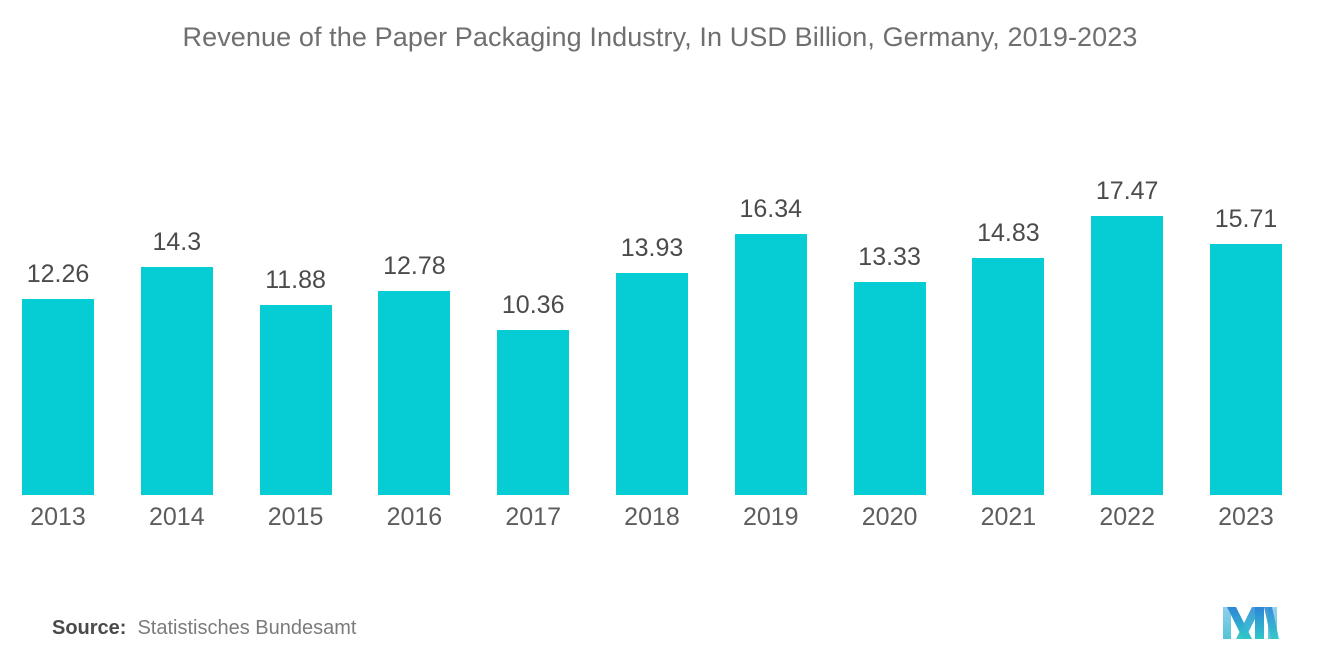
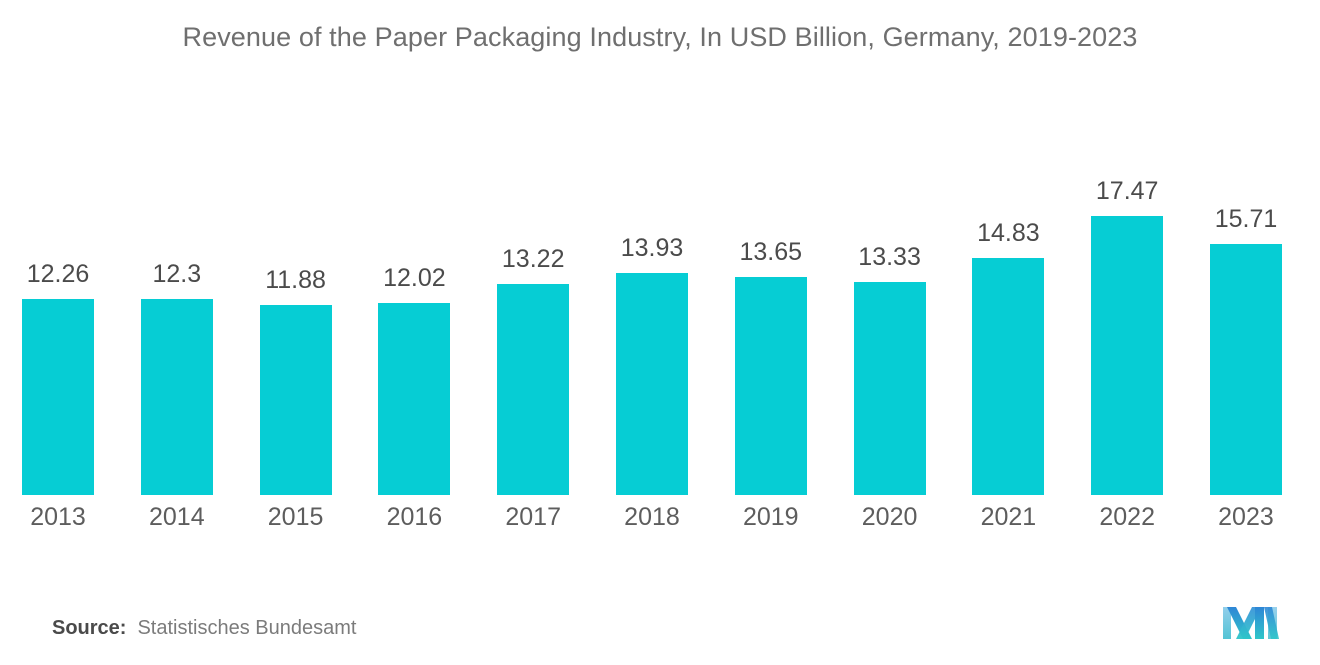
2014: 14.3 -> 12.3
2016: 12.78 -> 12.02
2017: 10.36 -> 13.22
2019: 16.34 -> 13.65
